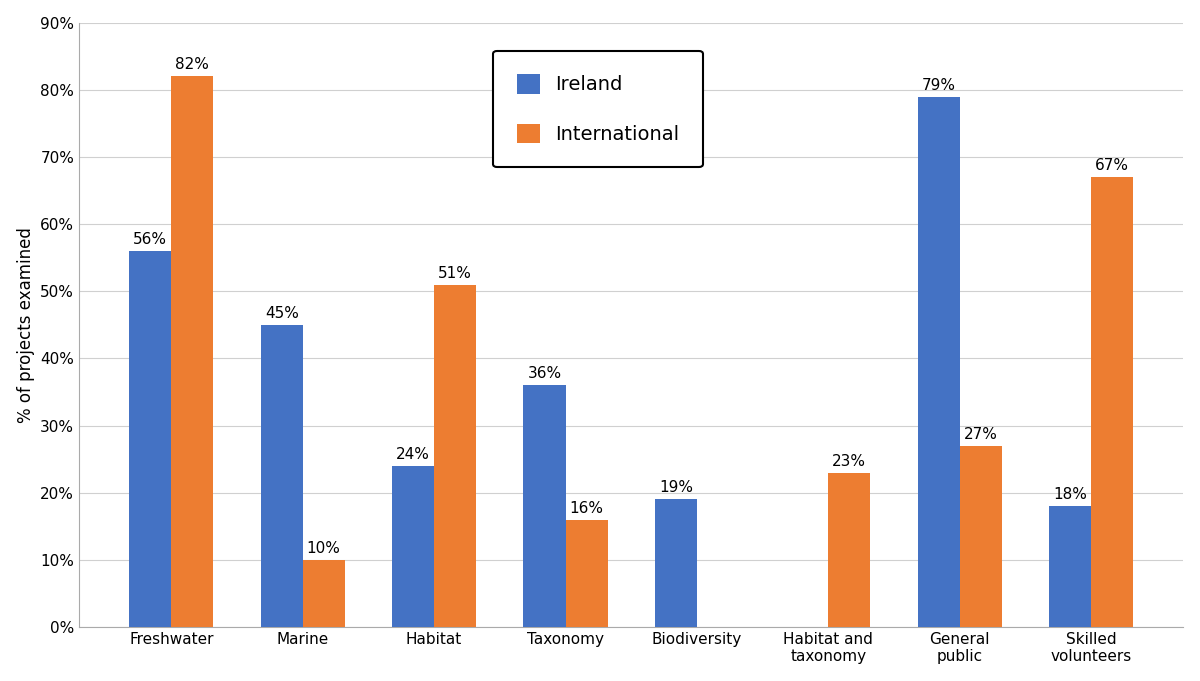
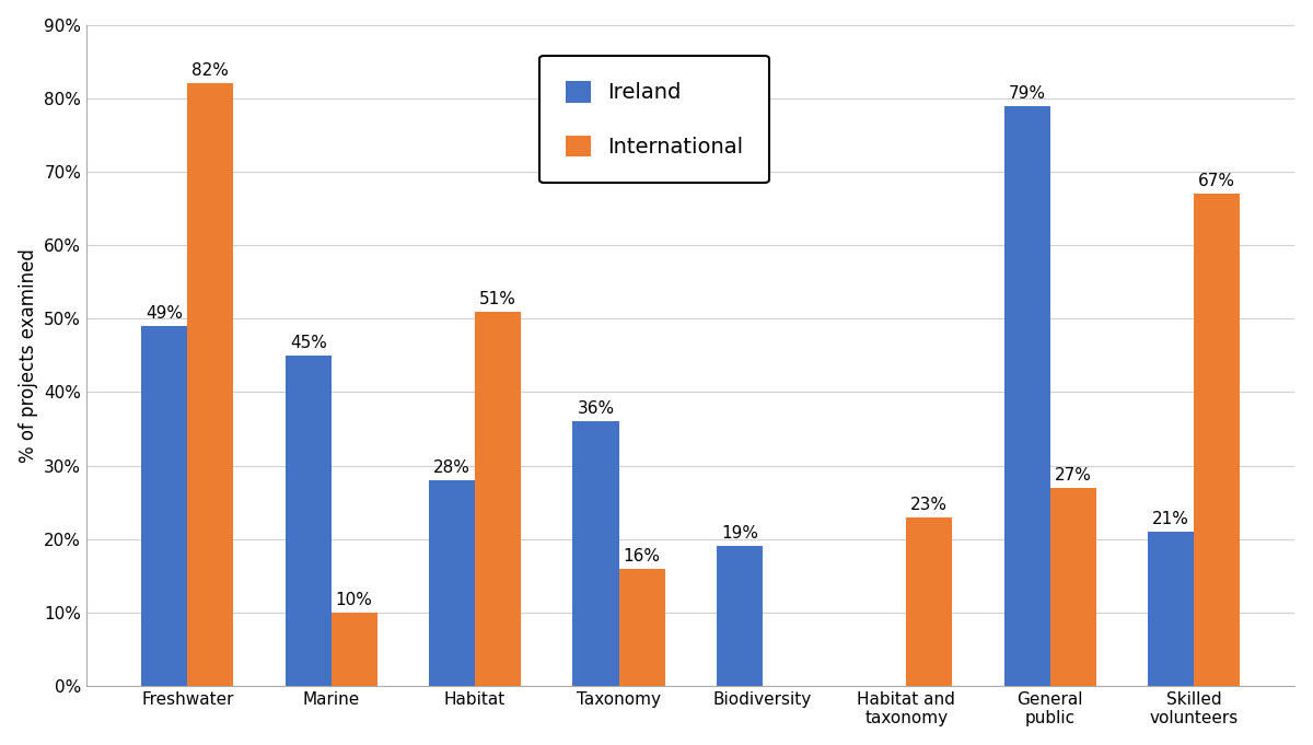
Ireland/Freshwater: 56% -> 49%
Ireland/Habitat: 24% -> 28%
Ireland/Skilled volunteers: 18% -> 21%
